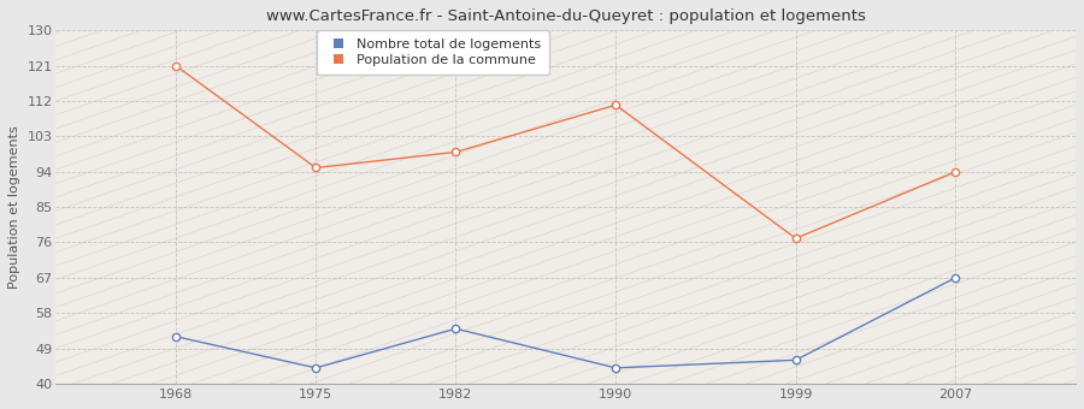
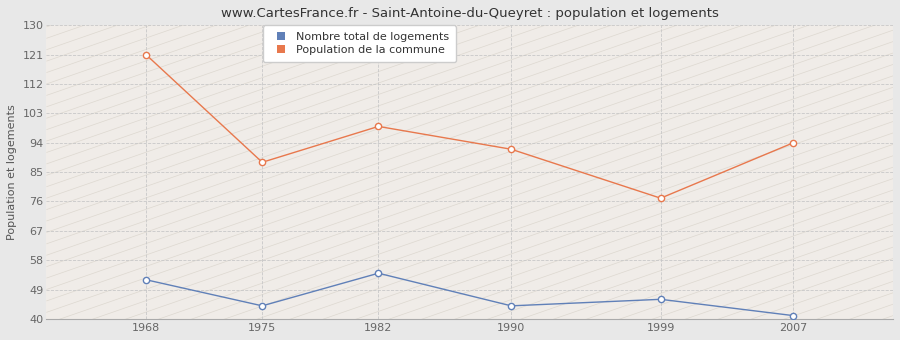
Population de la commune/1975: 95 -> 88
Population de la commune/1990: 111 -> 92
Nombre total de logements/2007: 67 -> 41
